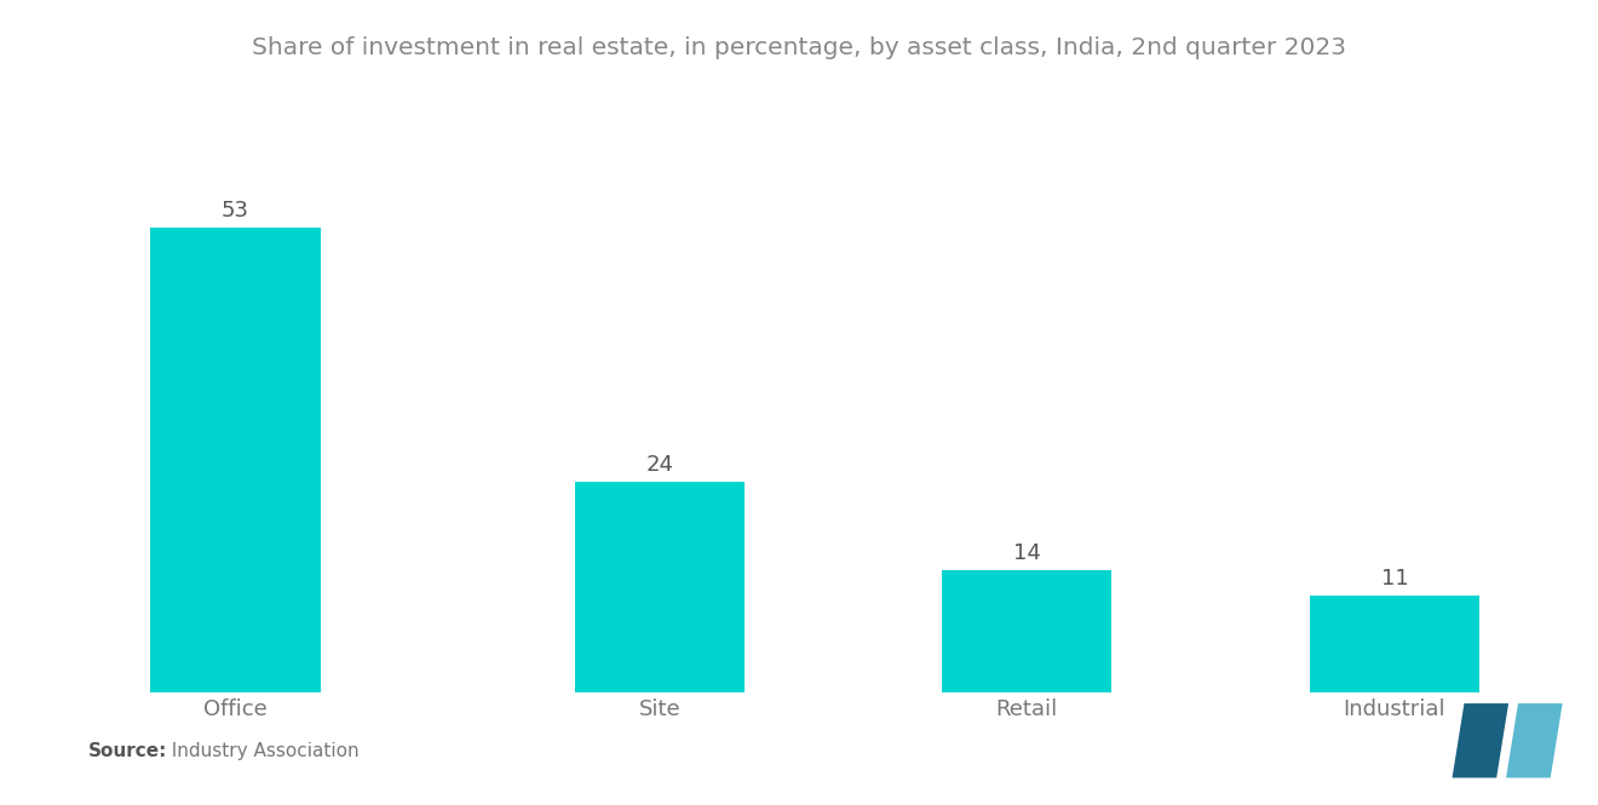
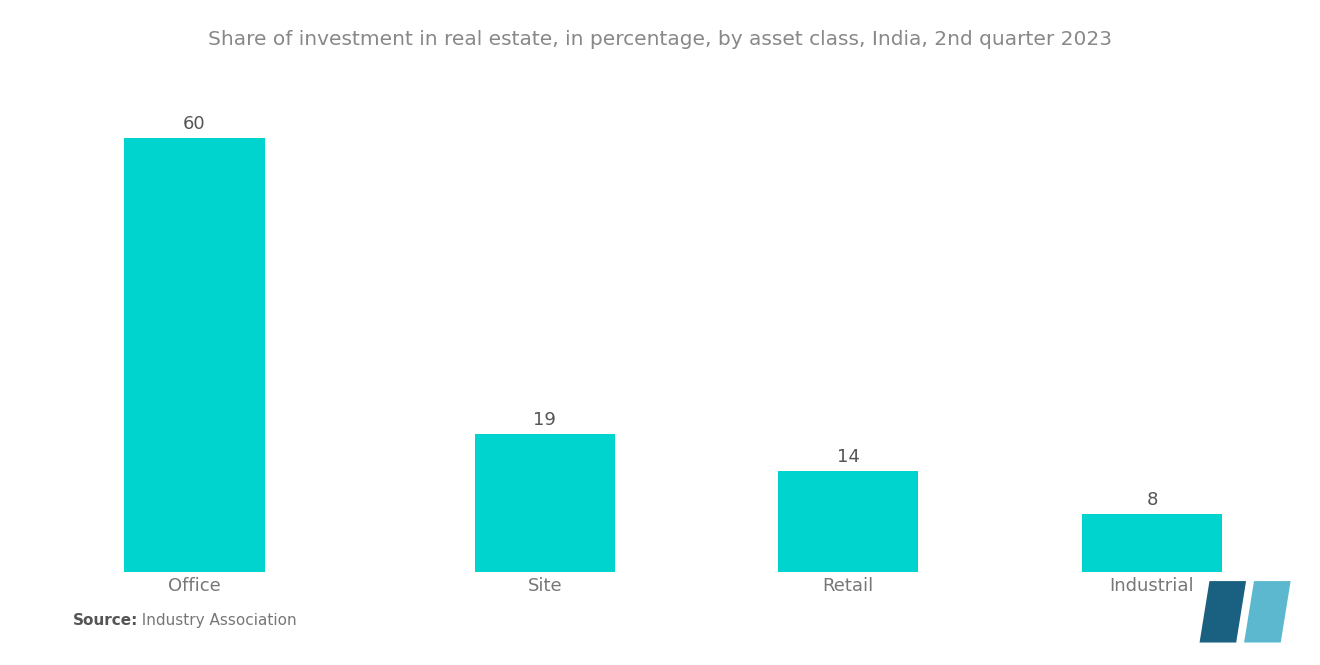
Office: 53 -> 60
Site: 24 -> 19
Industrial: 11 -> 8
